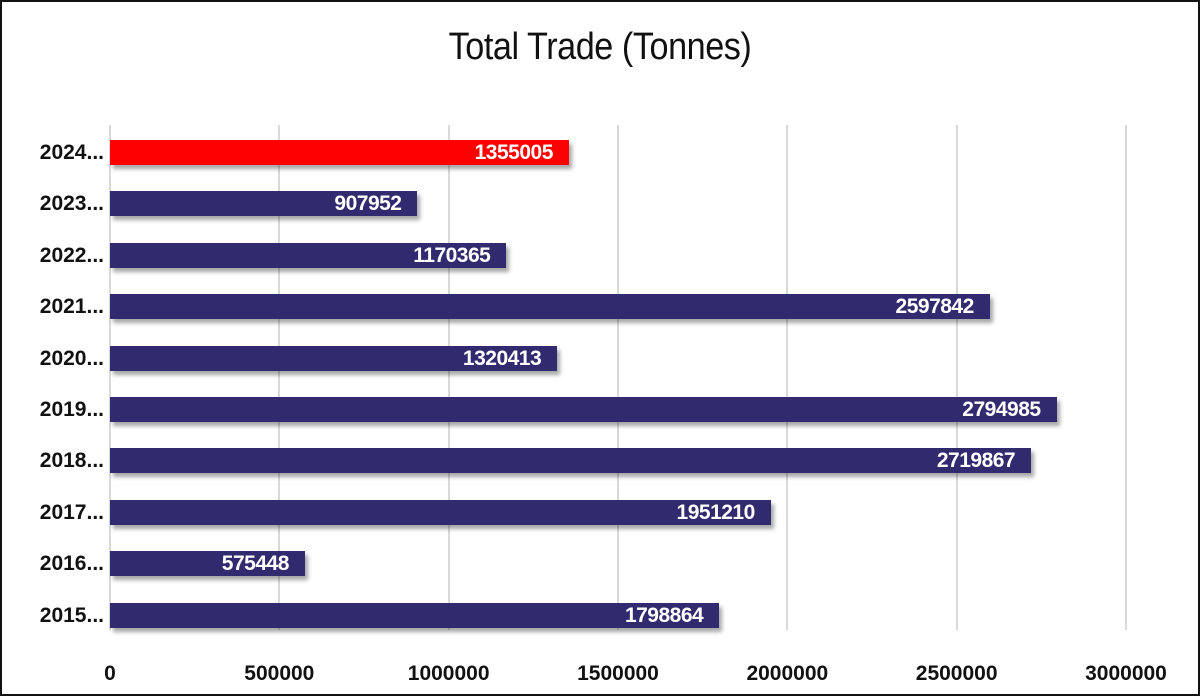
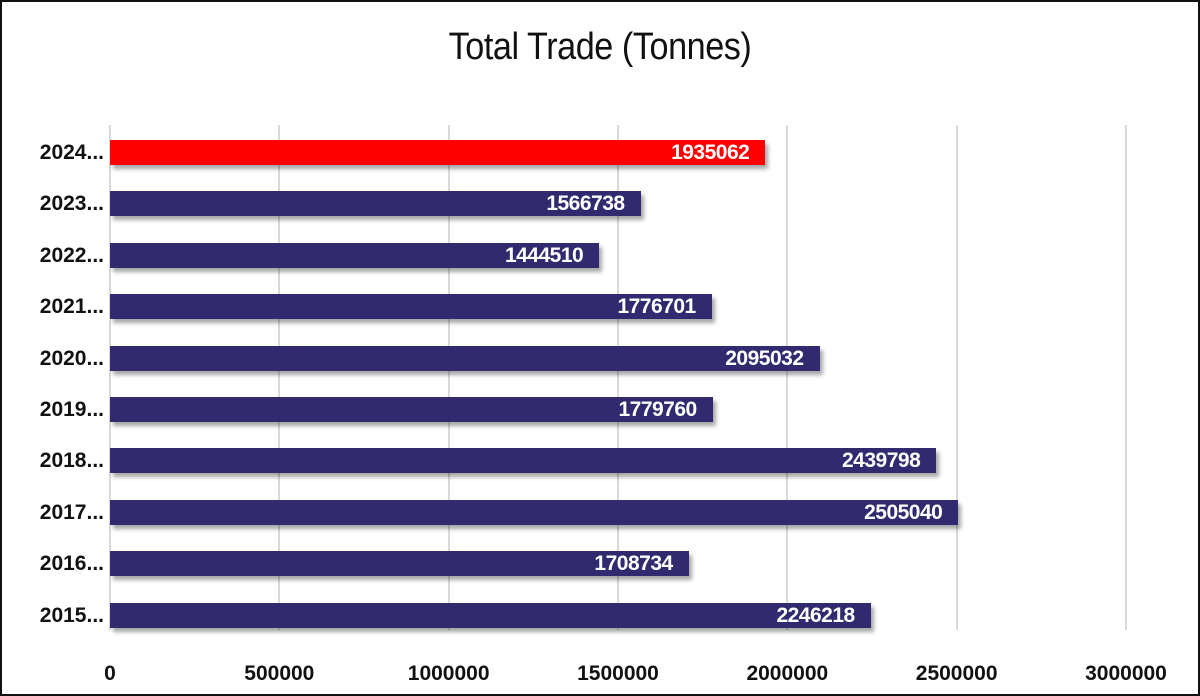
2024...: 1355005 -> 1935062
2023...: 907952 -> 1566738
2022...: 1170365 -> 1444510
2021...: 2597842 -> 1776701
2020...: 1320413 -> 2095032
2019...: 2794985 -> 1779760
2018...: 2719867 -> 2439798
2017...: 1951210 -> 2505040
2016...: 575448 -> 1708734
2015...: 1798864 -> 2246218
